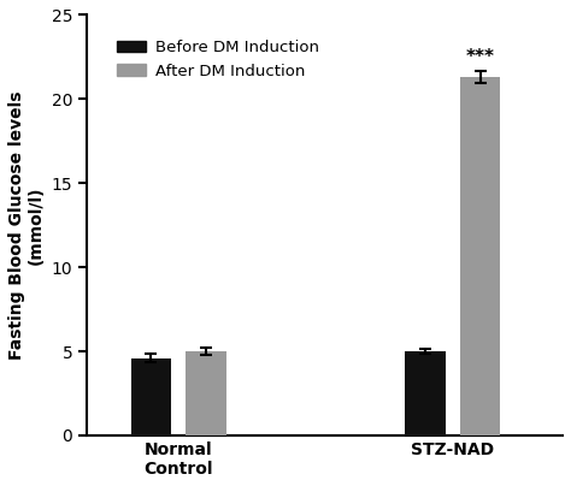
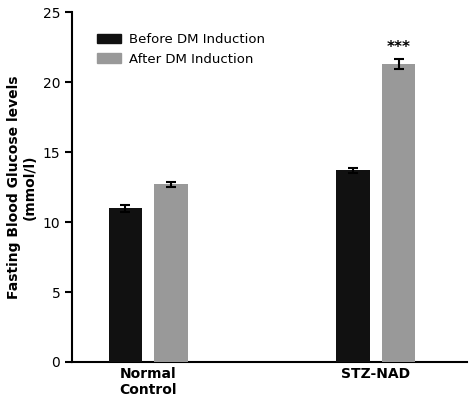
Before DM Induction/Normal Control: 4.6 -> 11.0
After DM Induction/Normal Control: 5.0 -> 12.7
Before DM Induction/STZ-NAD: 5.0 -> 13.7
